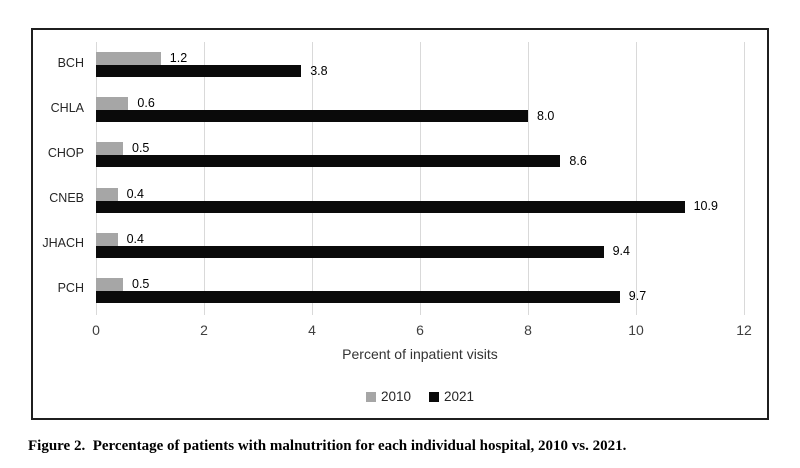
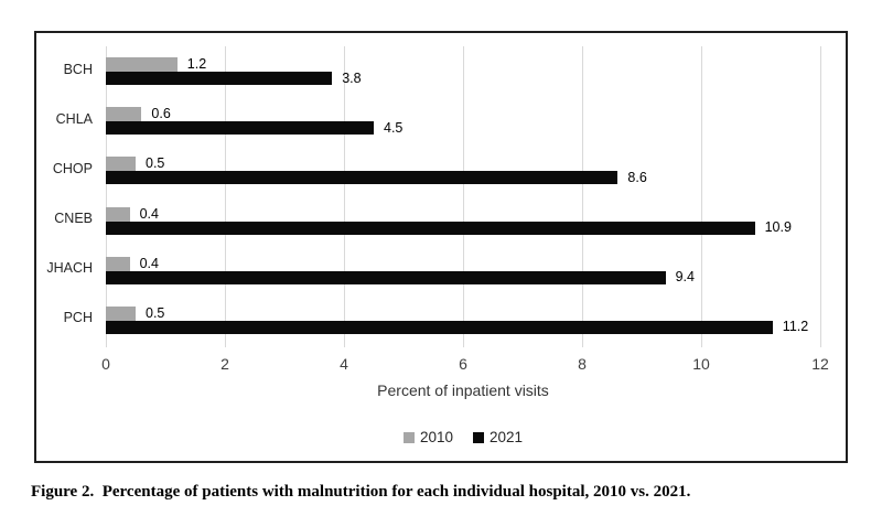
2021/CHLA: 8.0 -> 4.5
2021/PCH: 9.7 -> 11.2
